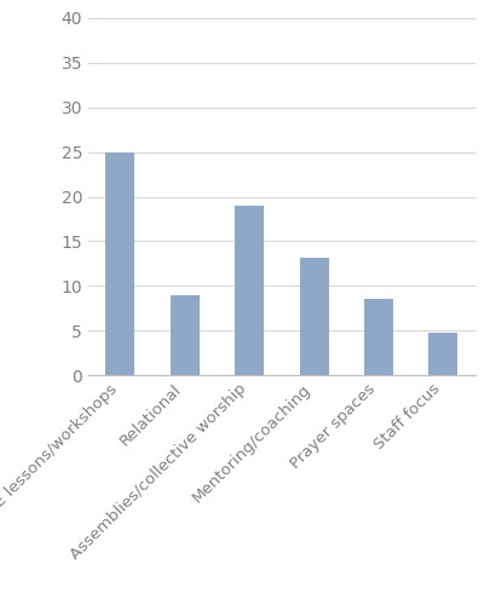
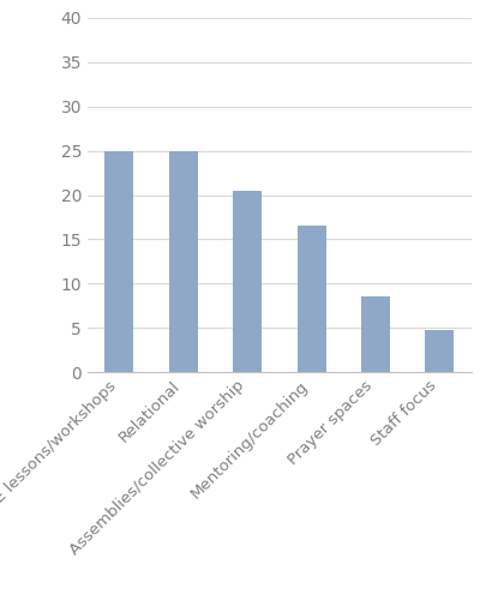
Relational: 9.0 -> 25.0
Assemblies/collective worship: 19.0 -> 20.5
Mentoring/coaching: 13.2 -> 16.5
